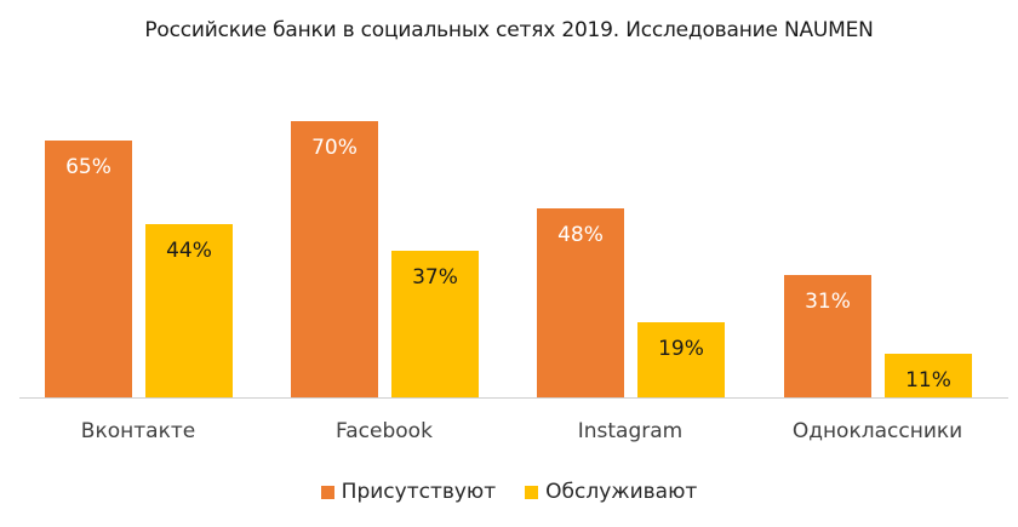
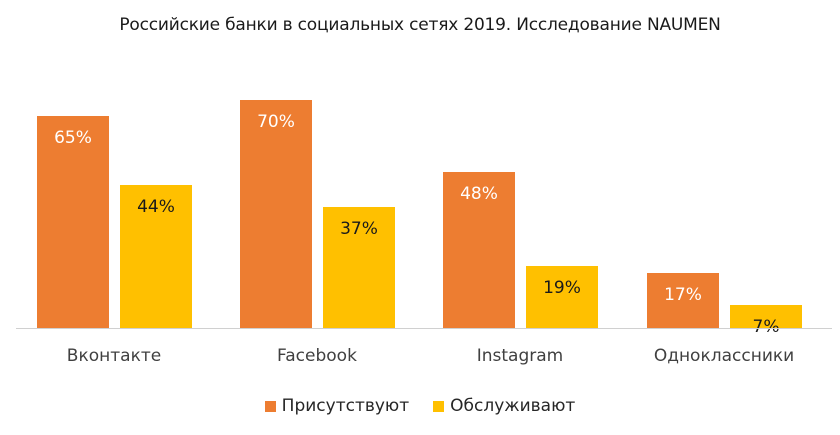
Присутствуют/Одноклассники: 31% -> 17%
Обслуживают/Одноклассники: 11% -> 7%
